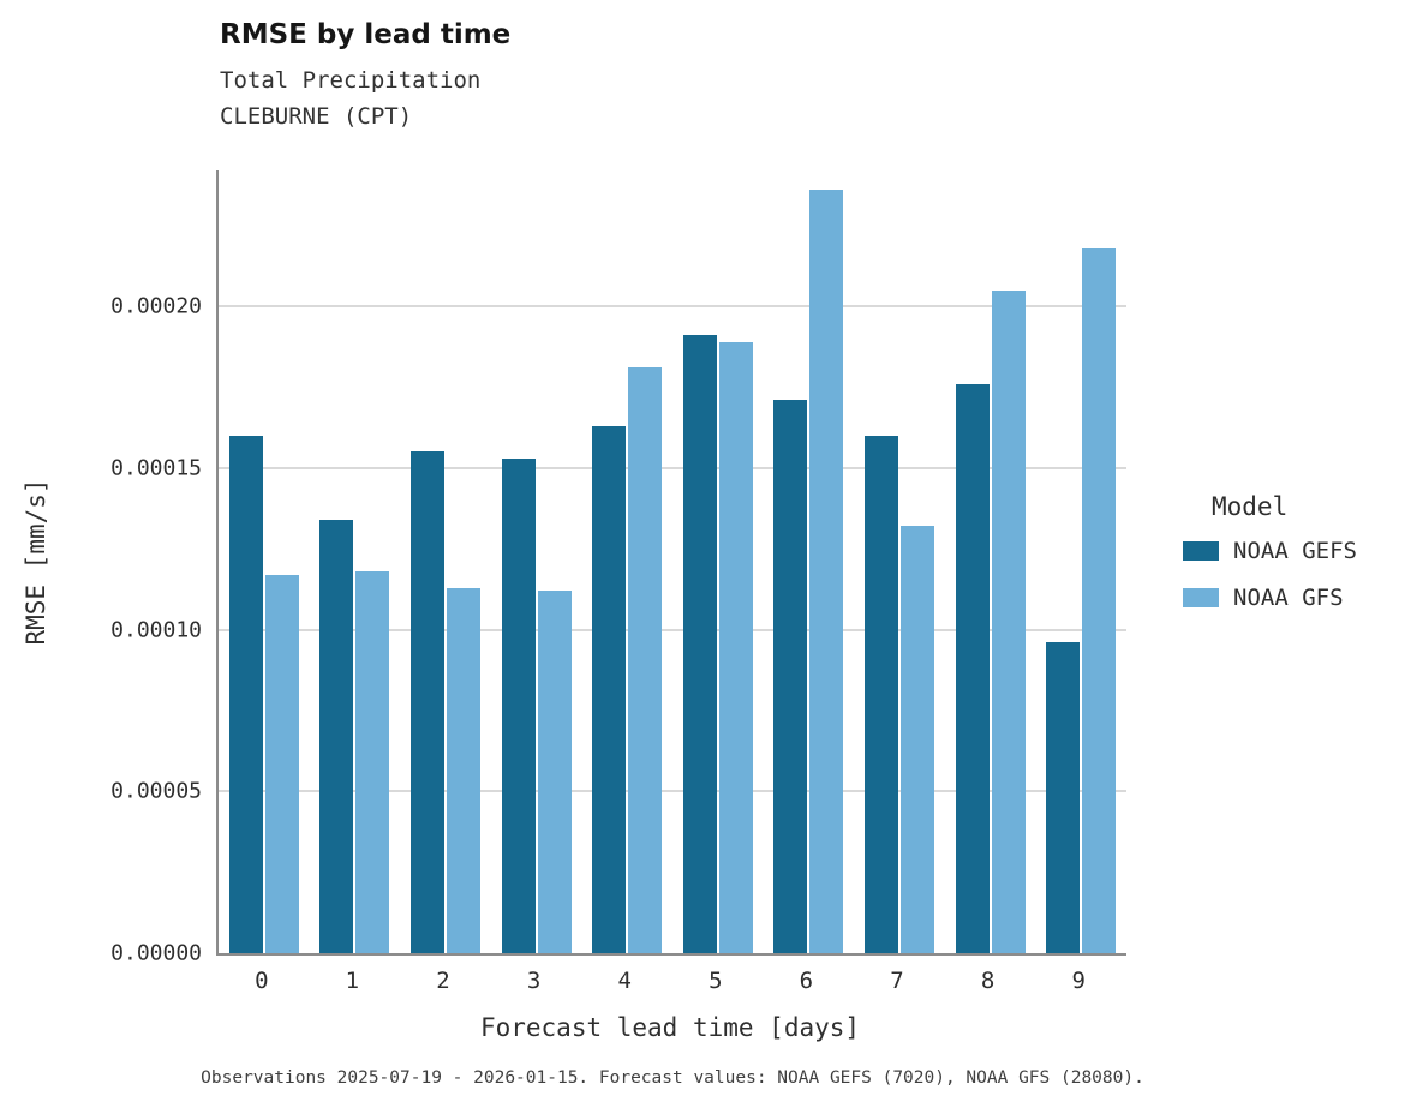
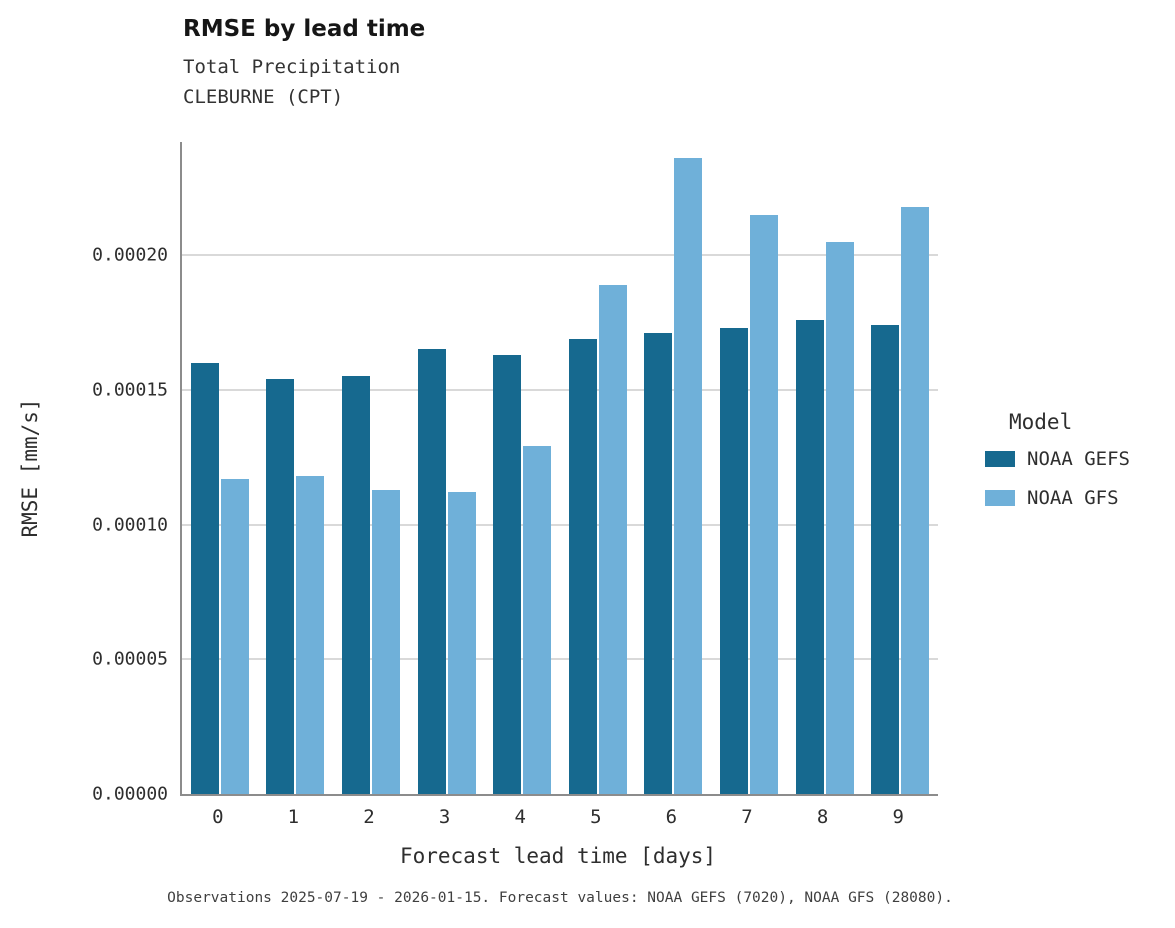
NOAA GEFS/1: 0.000134 -> 0.000154
NOAA GEFS/3: 0.000153 -> 0.000165
NOAA GFS/4: 0.000181 -> 0.000129
NOAA GEFS/5: 0.000191 -> 0.000169
NOAA GEFS/7: 0.000160 -> 0.000173
NOAA GFS/7: 0.000132 -> 0.000215
NOAA GEFS/9: 0.000096 -> 0.000174
